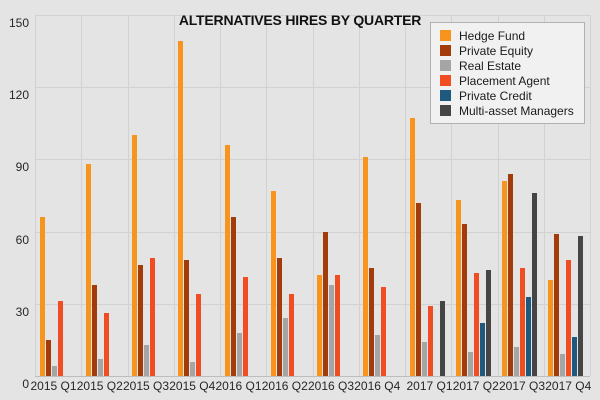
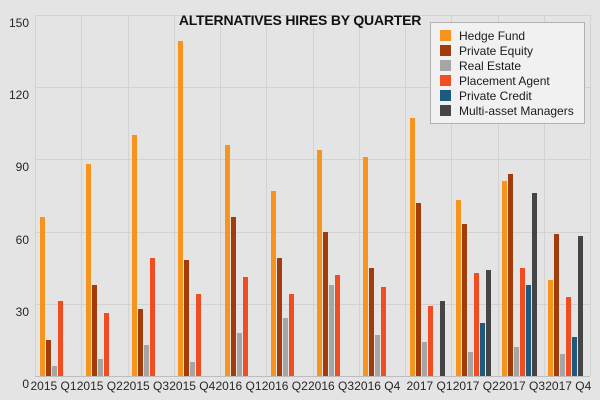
Private Equity/2015 Q3: 46 -> 28
Hedge Fund/2016 Q3: 42 -> 94
Private Credit/2017 Q3: 33 -> 38
Placement Agent/2017 Q4: 48 -> 33
